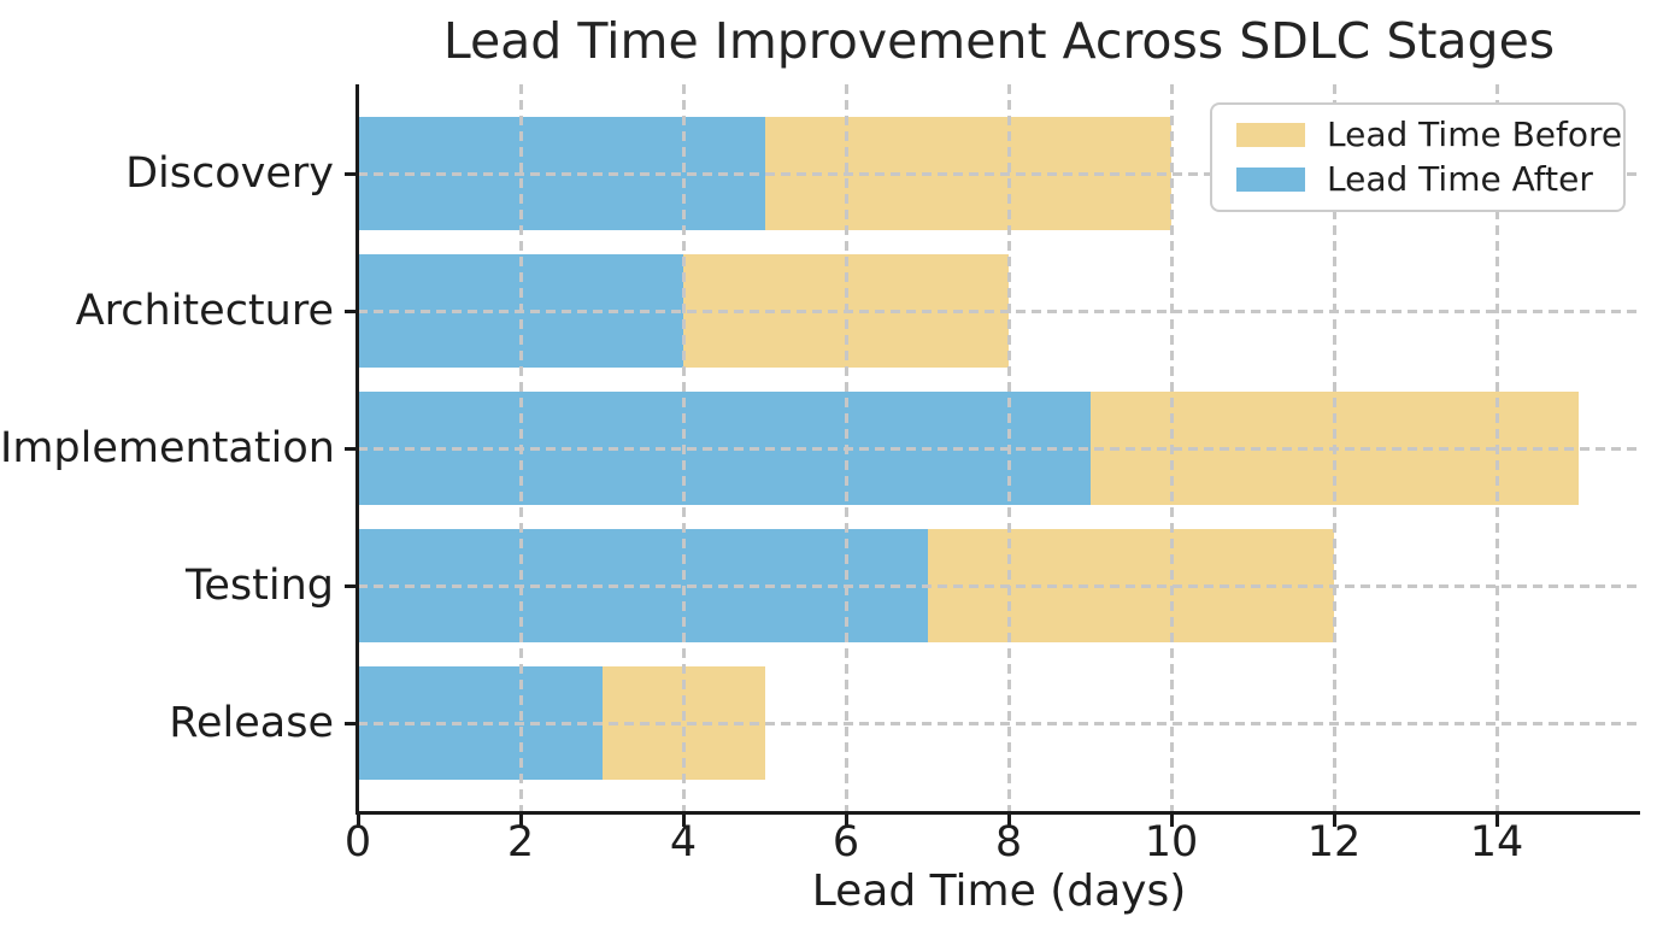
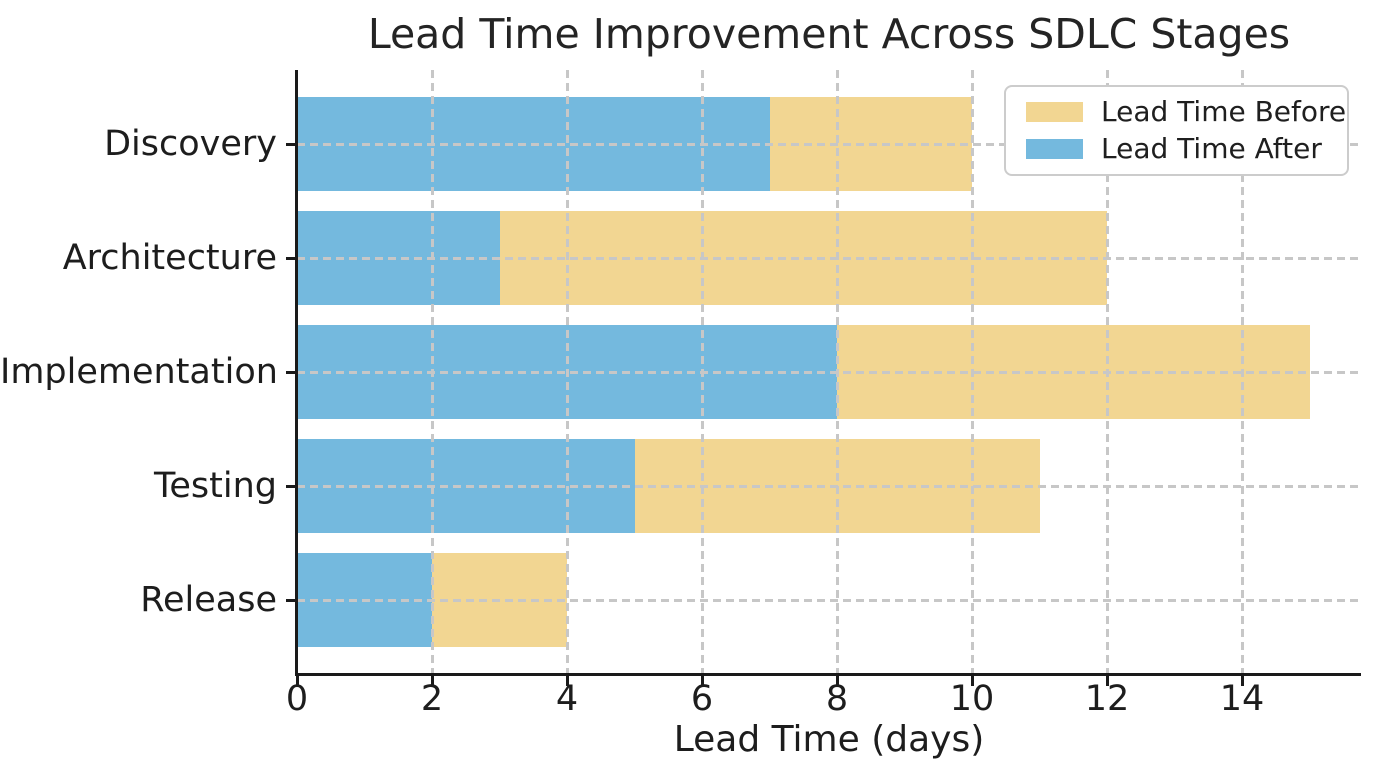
Lead Time After/Discovery: 5 -> 7
Lead Time Before/Architecture: 8 -> 12
Lead Time After/Architecture: 4 -> 3
Lead Time After/Implementation: 9 -> 8
Lead Time Before/Testing: 12 -> 11
Lead Time After/Testing: 7 -> 5
Lead Time Before/Release: 5 -> 4
Lead Time After/Release: 3 -> 2
